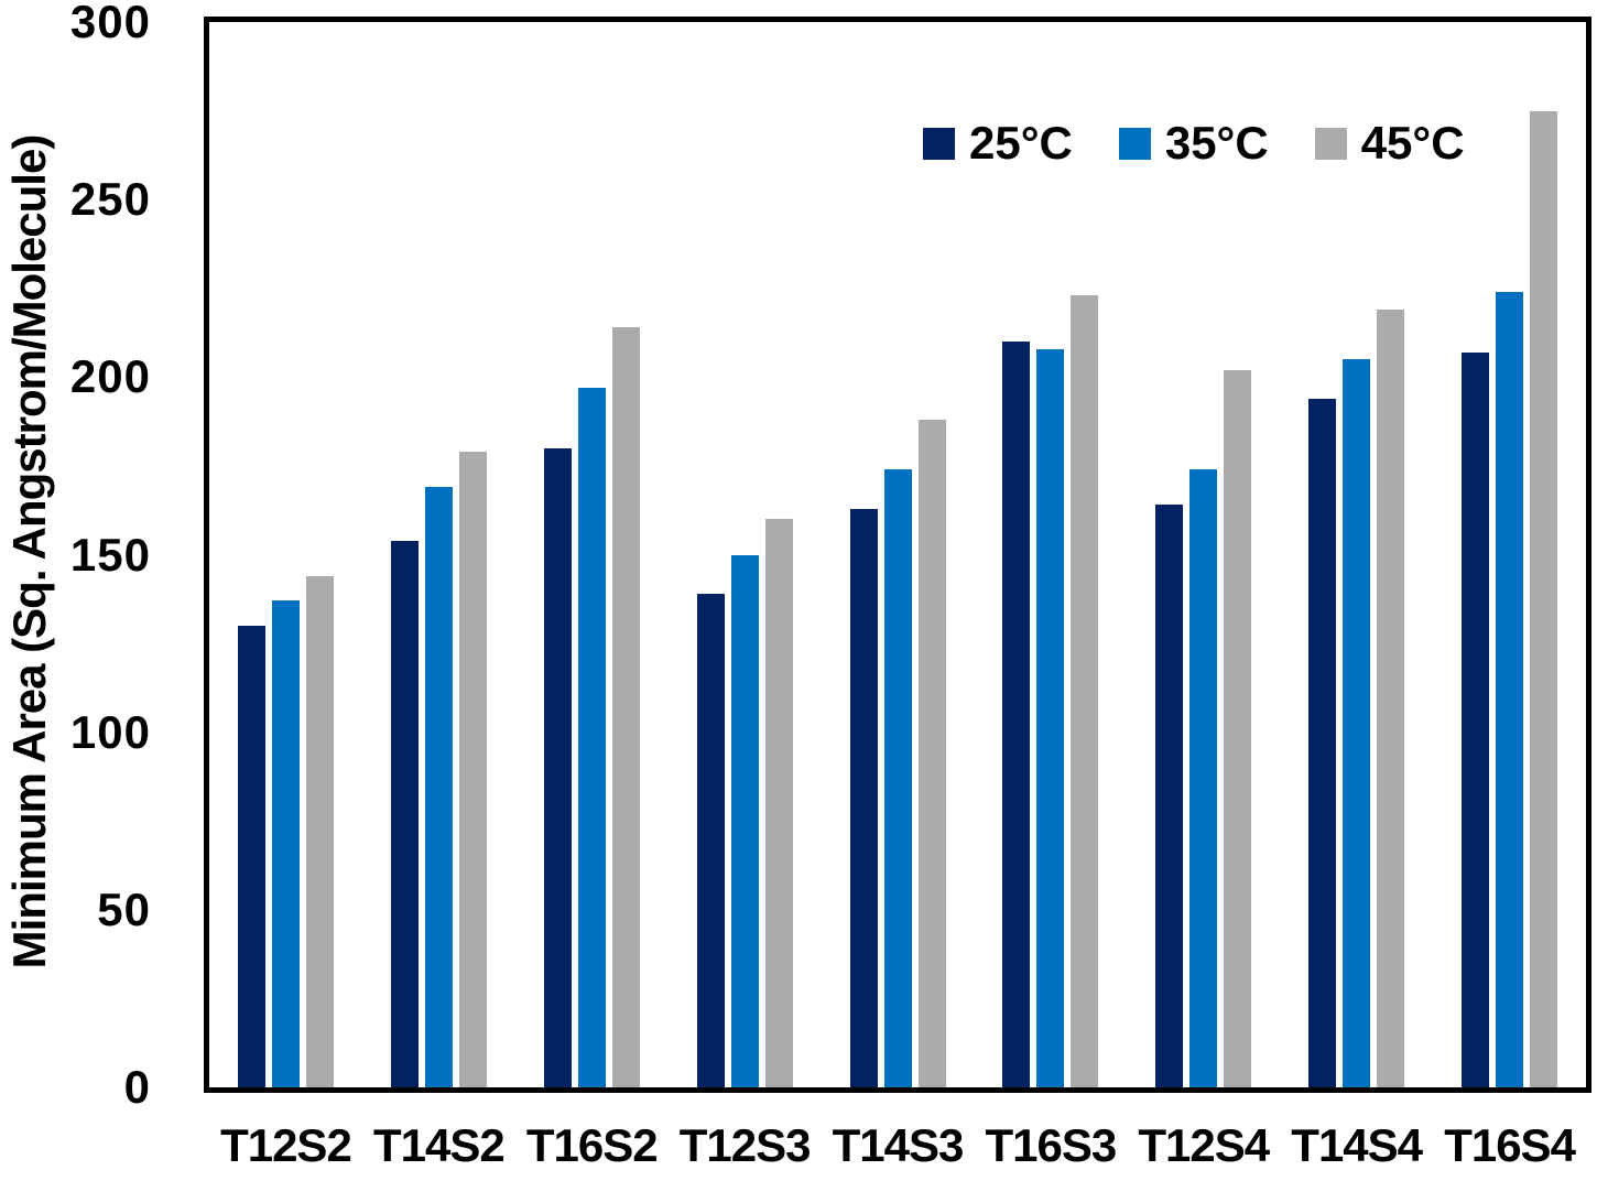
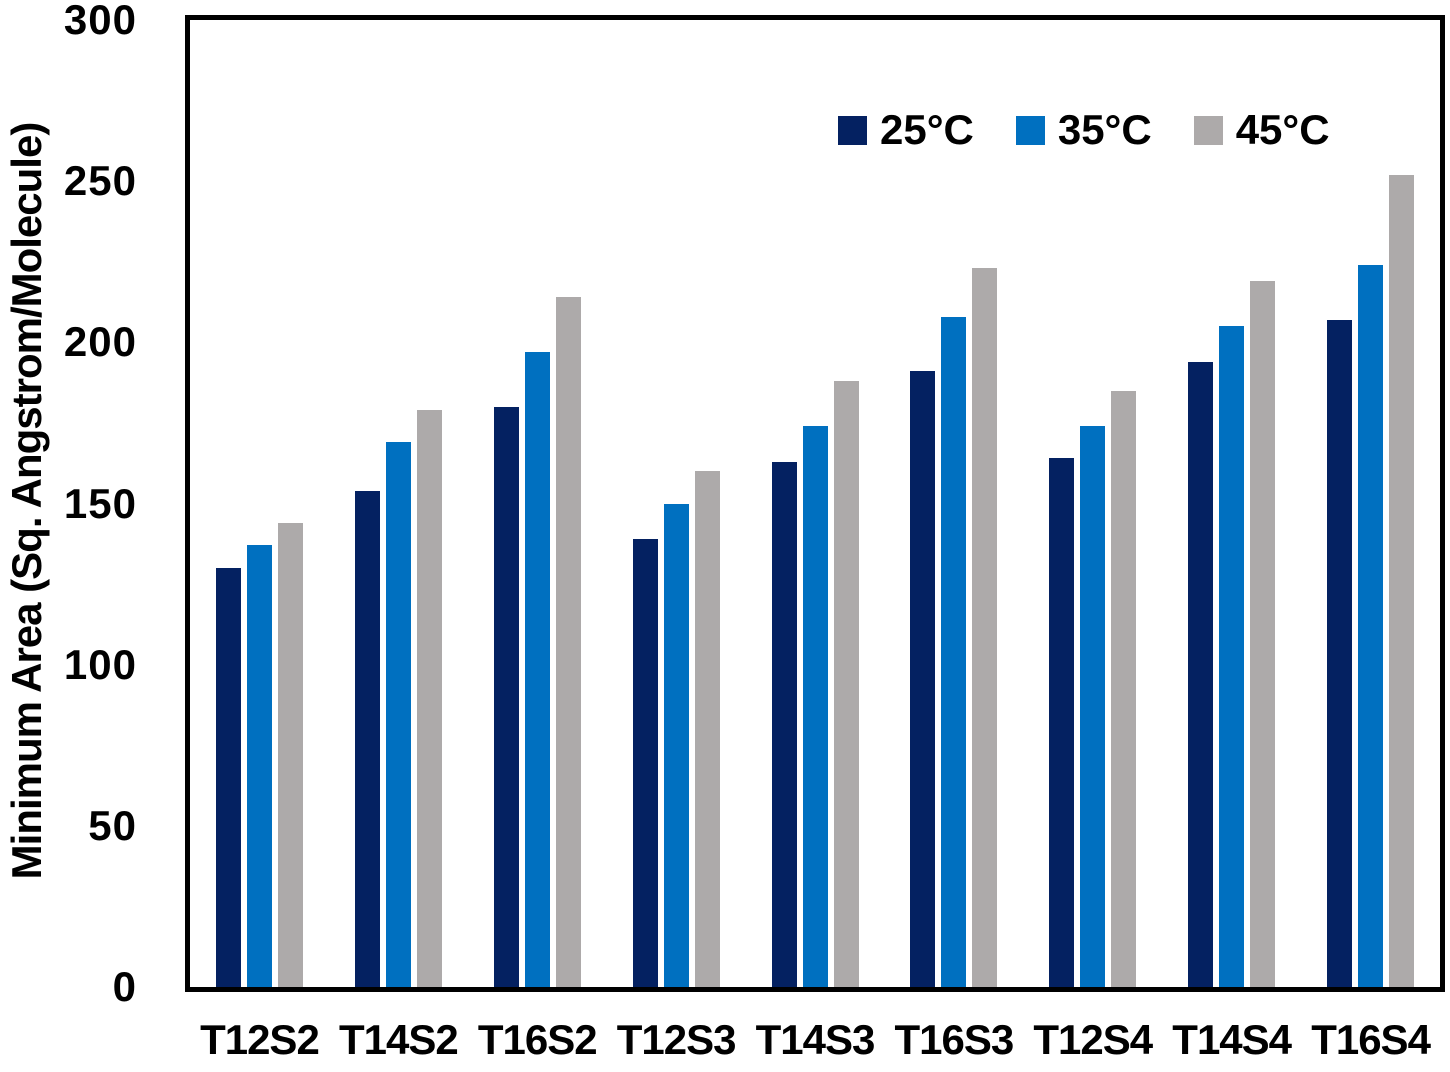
25°C/T16S3: 210 -> 191
45°C/T12S4: 202 -> 185
45°C/T16S4: 275 -> 252
